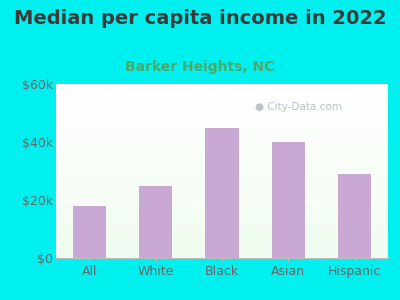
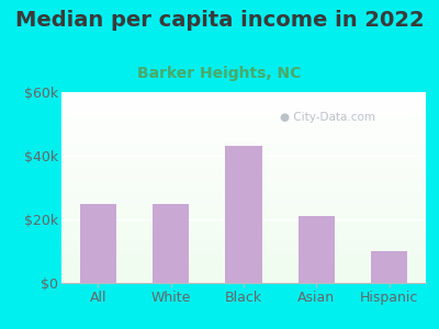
All: $18k -> $25k
Black: $45k -> $43k
Asian: $40k -> $21k
Hispanic: $29k -> $10k
